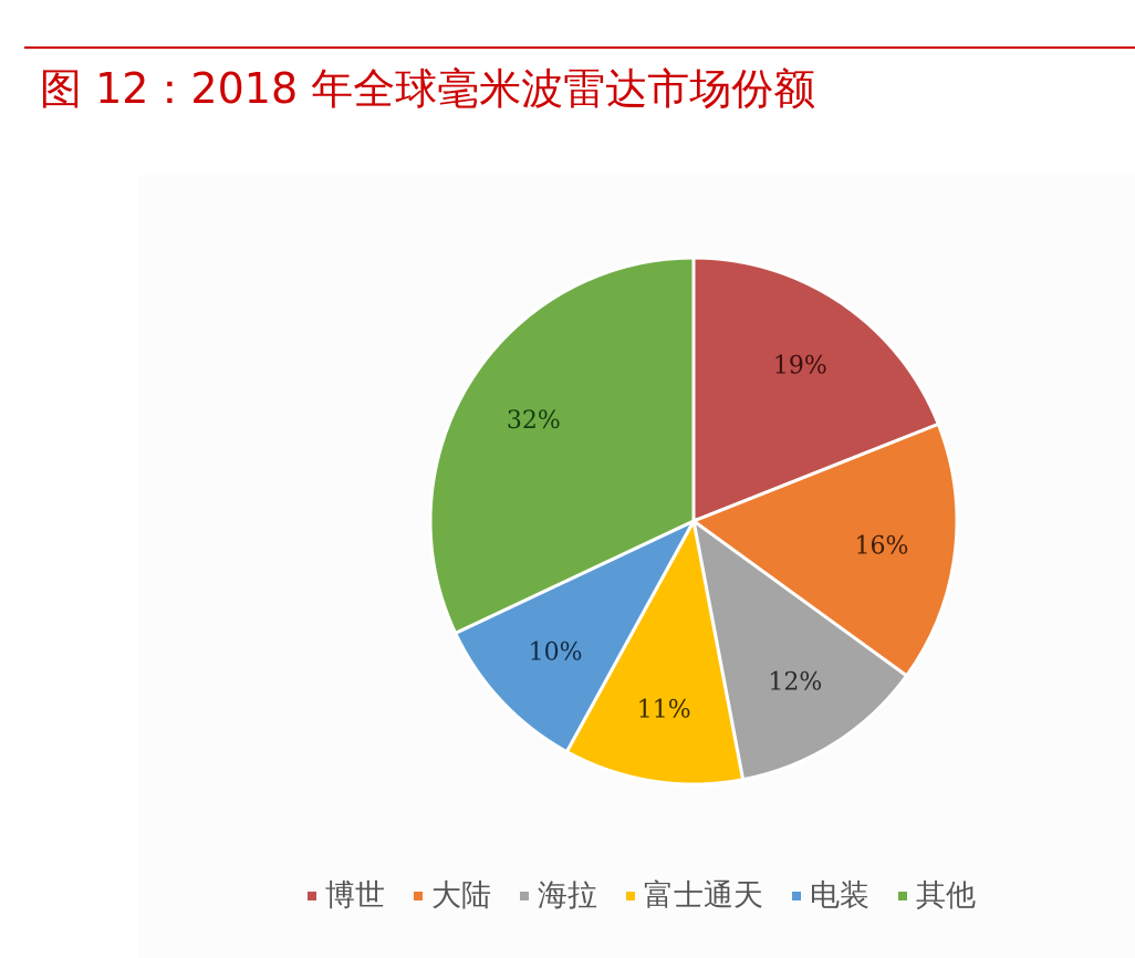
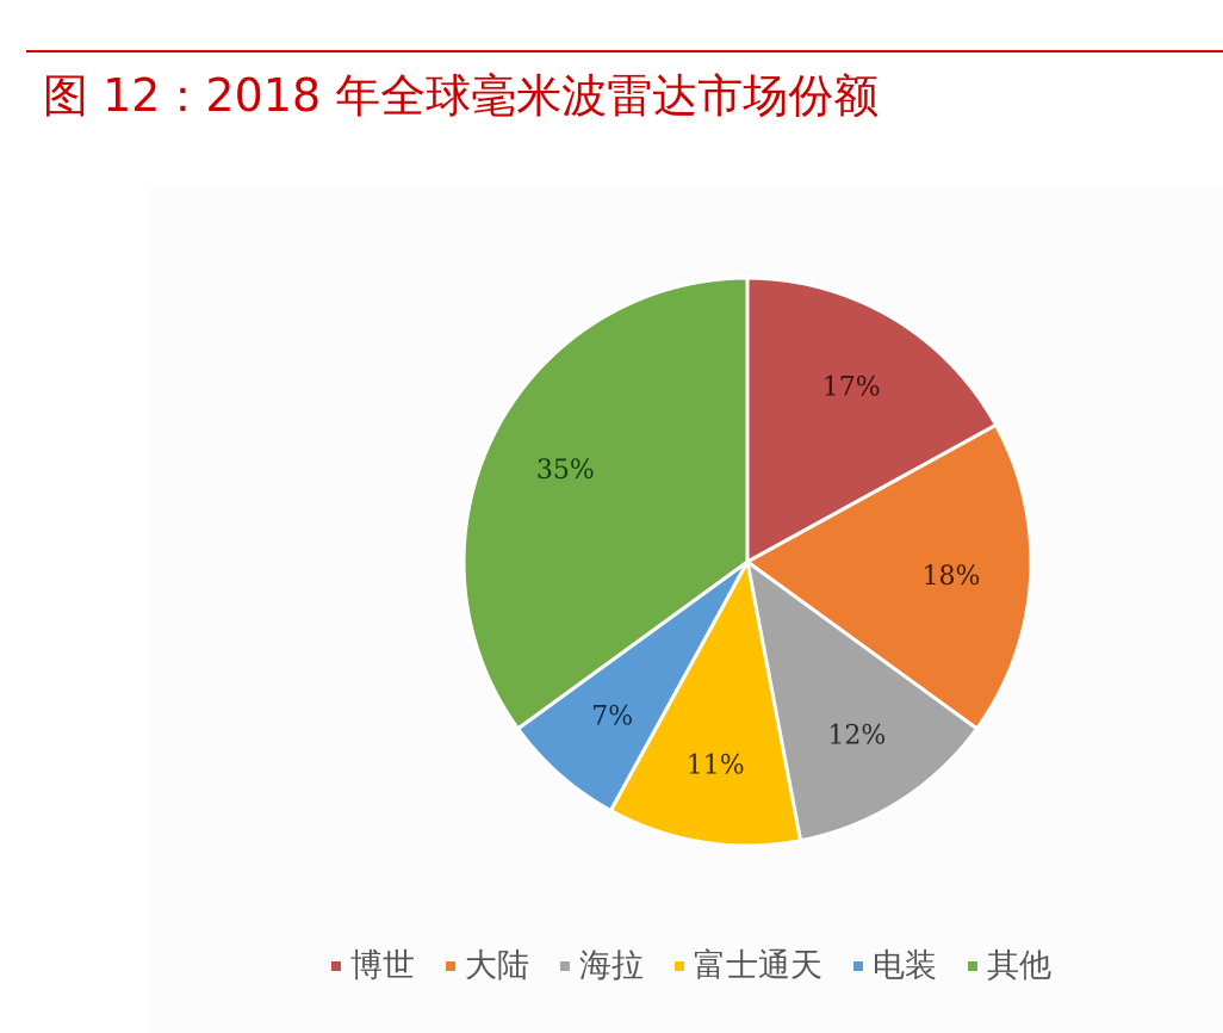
博世: 19% -> 17%
大陆: 16% -> 18%
电装: 10% -> 7%
其他: 32% -> 35%
